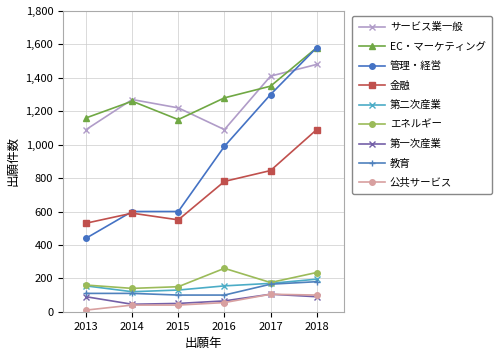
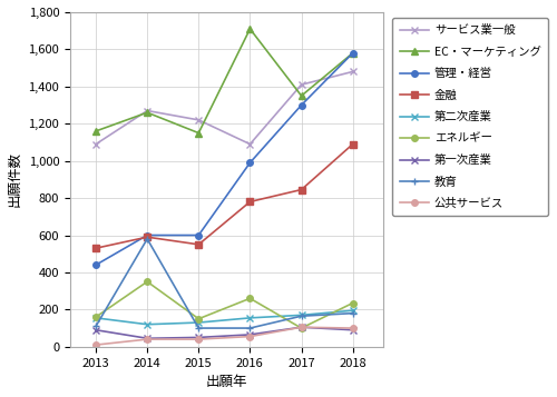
エネルギー/2014: 140 -> 350
教育/2014: 110 -> 580
EC・マーケティング/2016: 1,280 -> 1,710
エネルギー/2017: 180 -> 100
